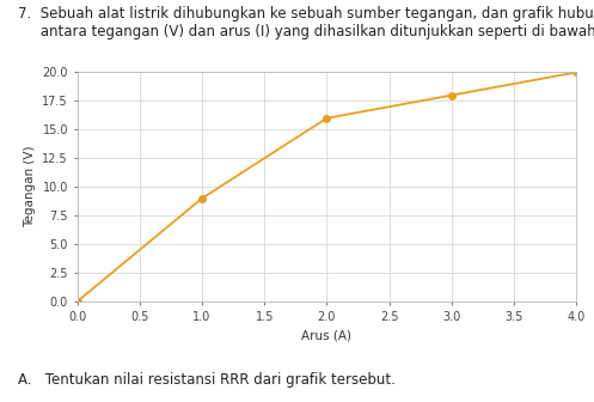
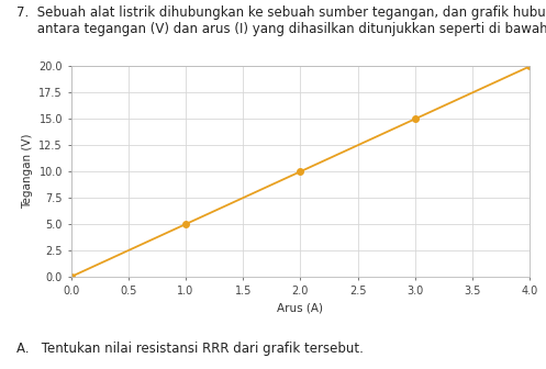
1.0: 9 -> 5
2.0: 16 -> 10
3.0: 18 -> 15
